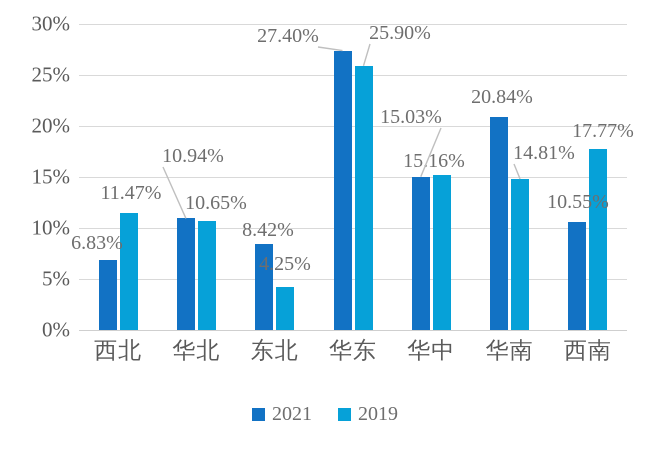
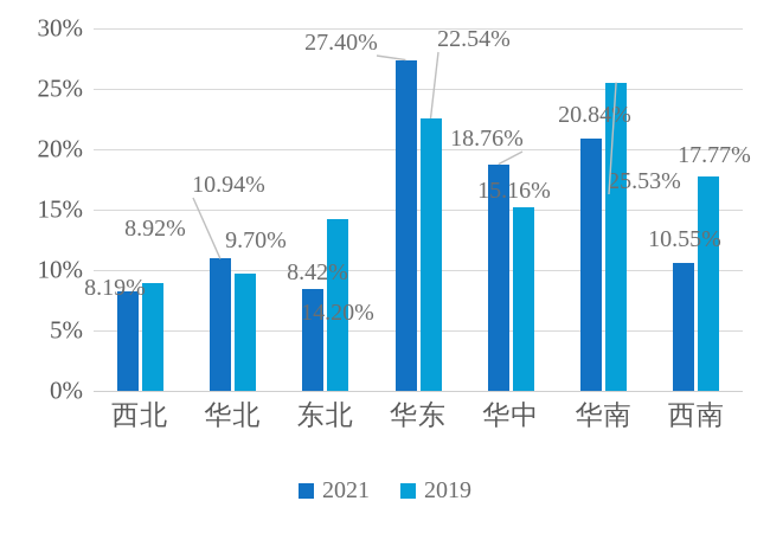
2021/西北: 6.83% -> 8.19%
2019/西北: 11.47% -> 8.92%
2019/华北: 10.65% -> 9.70%
2019/东北: 4.25% -> 14.20%
2019/华东: 25.90% -> 22.54%
2021/华中: 15.03% -> 18.76%
2019/华南: 14.81% -> 25.53%
